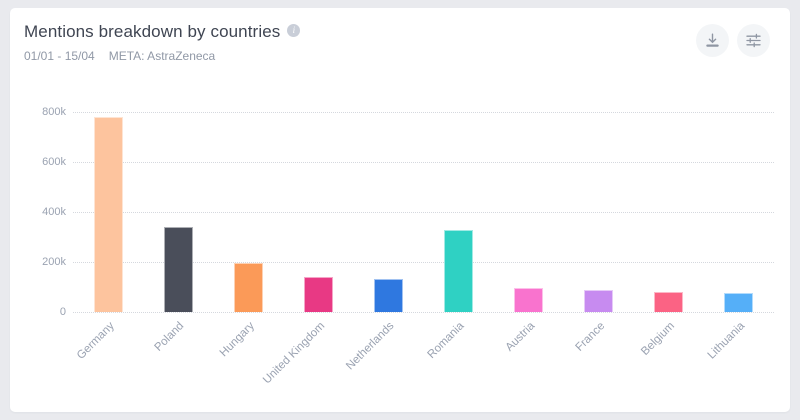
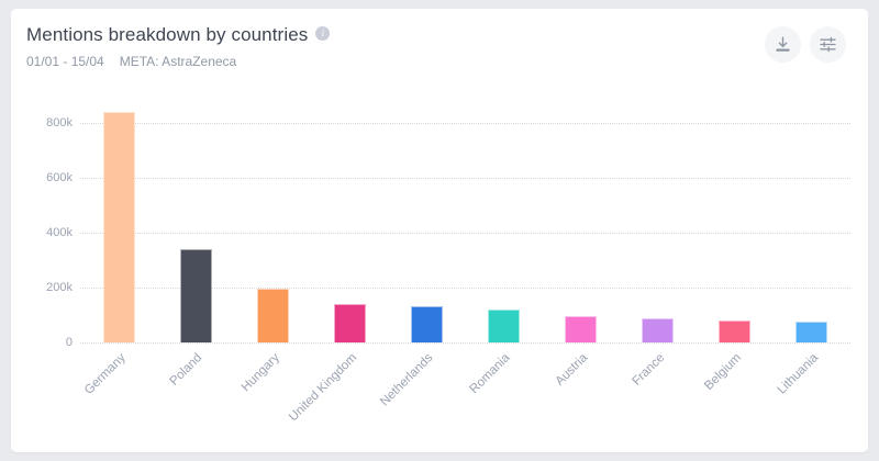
Germany: 780k -> 840k
Romania: 330k -> 120k
